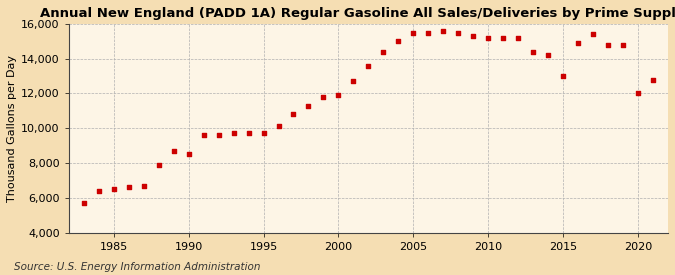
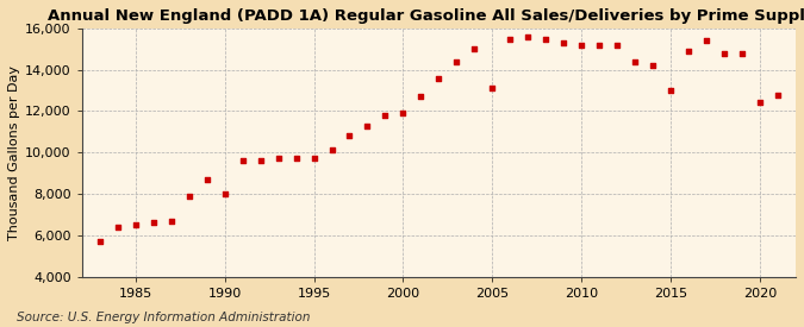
1990: 8,500 -> 8,000
2005: 15,500 -> 13,100
2020: 12,000 -> 12,400
